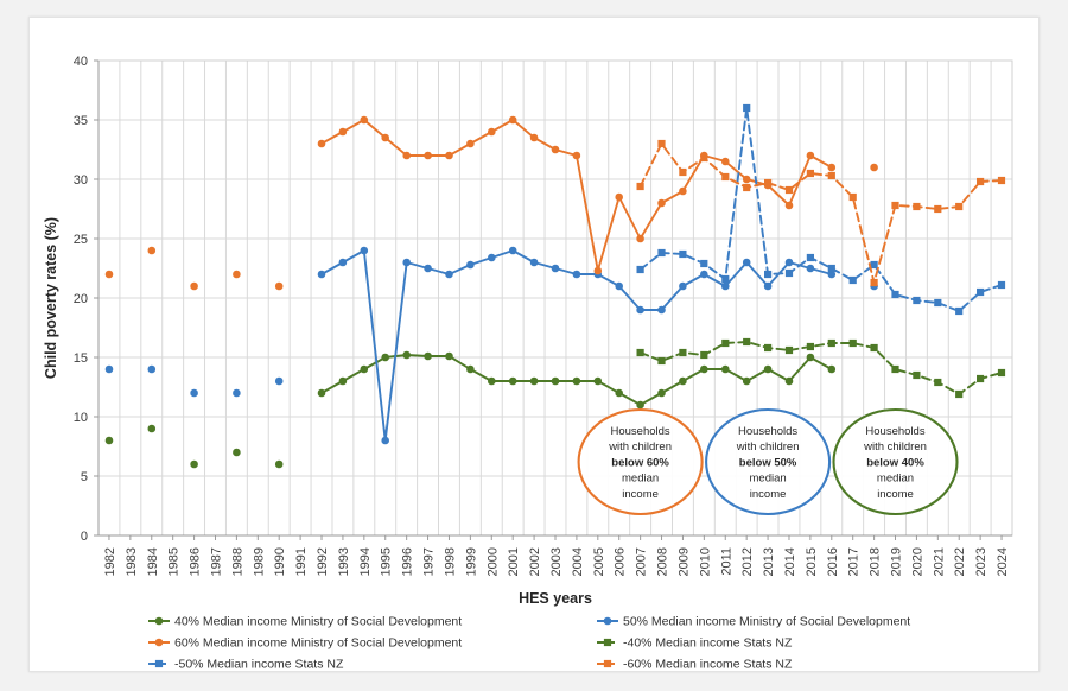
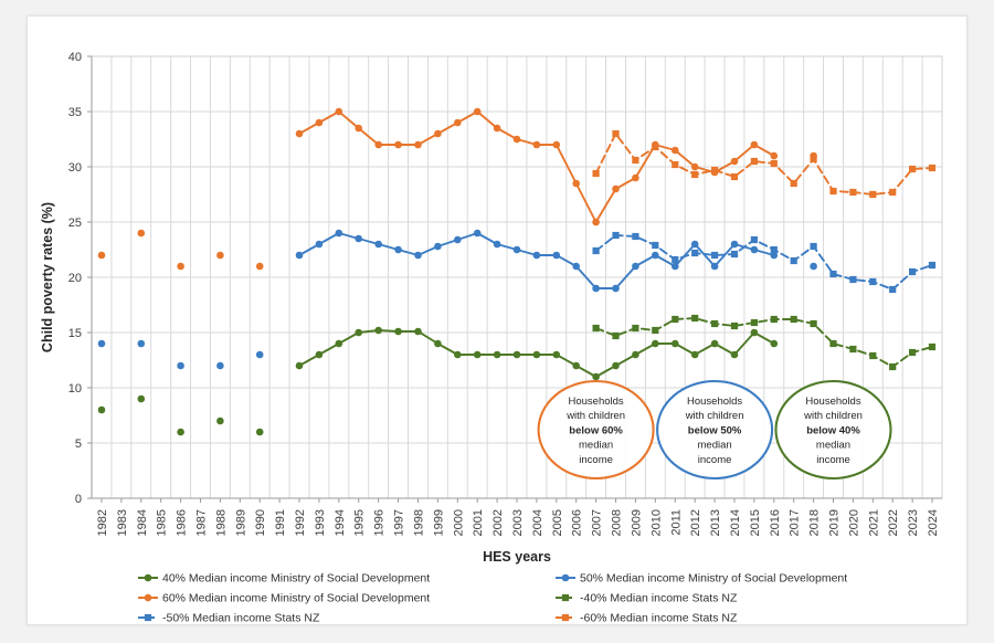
50% Median income Ministry of Social Development/1995: 8.0 -> 23.5
60% Median income Ministry of Social Development/2005: 22.3 -> 32.0
-50% Median income Stats NZ/2012: 36.0 -> 22.2
60% Median income Ministry of Social Development/2014: 27.8 -> 30.5
-60% Median income Stats NZ/2018: 21.3 -> 30.7
